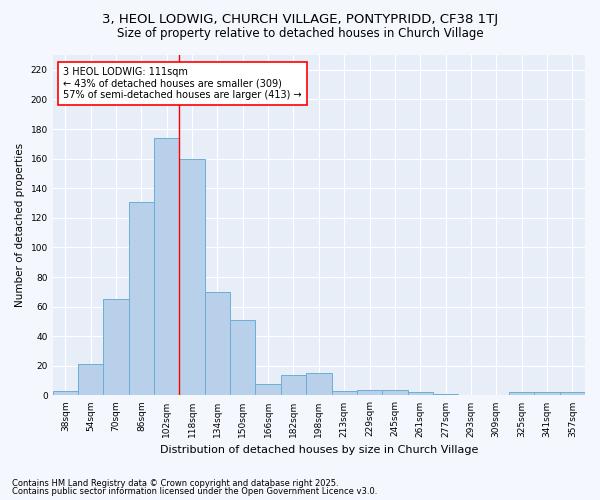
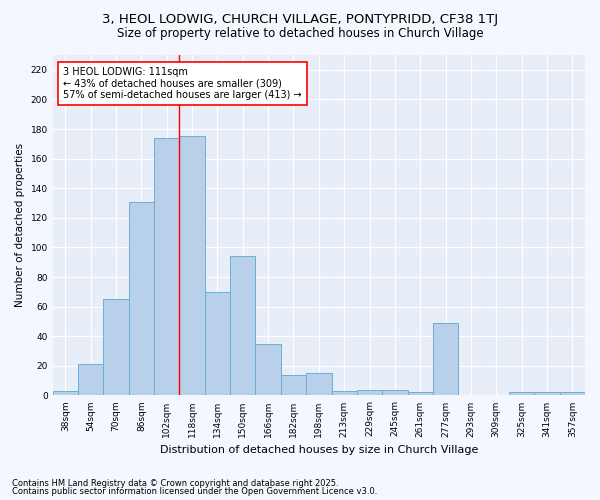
118sqm: 160 -> 175
150sqm: 51 -> 94
166sqm: 8 -> 35
277sqm: 1 -> 49
